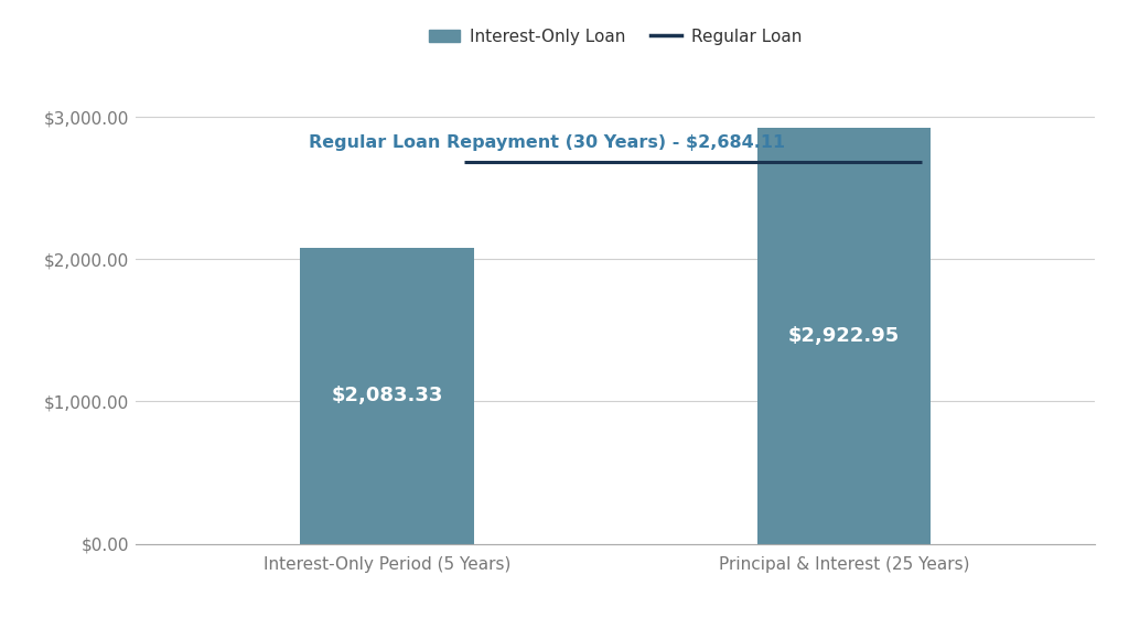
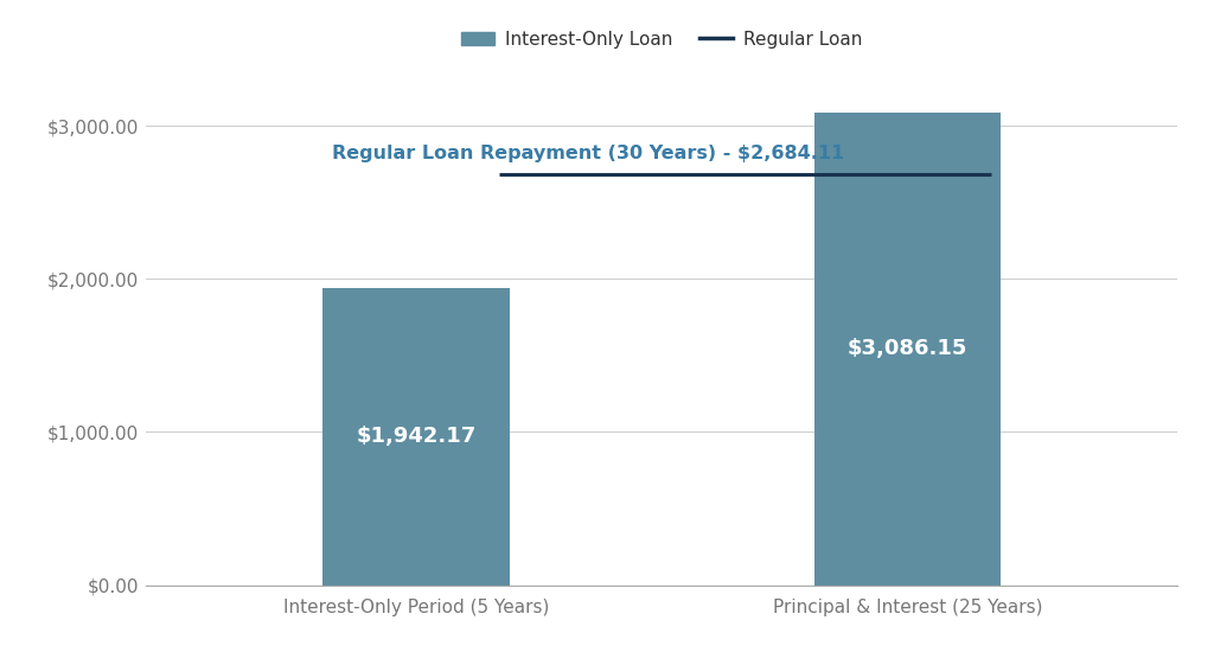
Interest-Only Period (5 Years): $2,083.33 -> $1,942.17
Principal & Interest (25 Years): $2,922.95 -> $3,086.15
